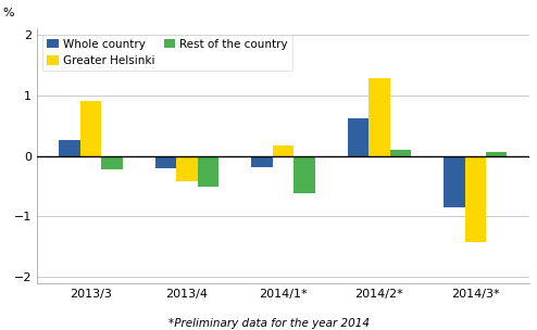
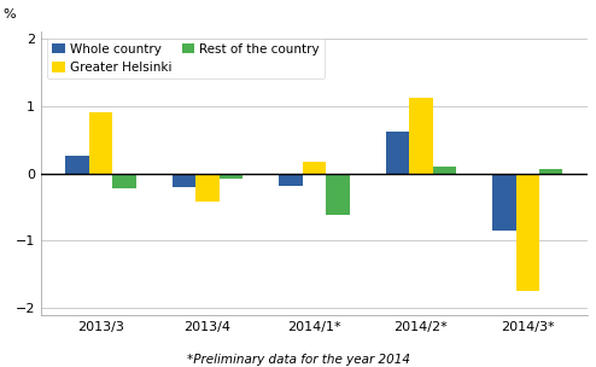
Rest of the country/2013/4: -0.50 -> -0.08
Greater Helsinki/2014/2*: 1.28 -> 1.12
Greater Helsinki/2014/3*: -1.42 -> -1.75
